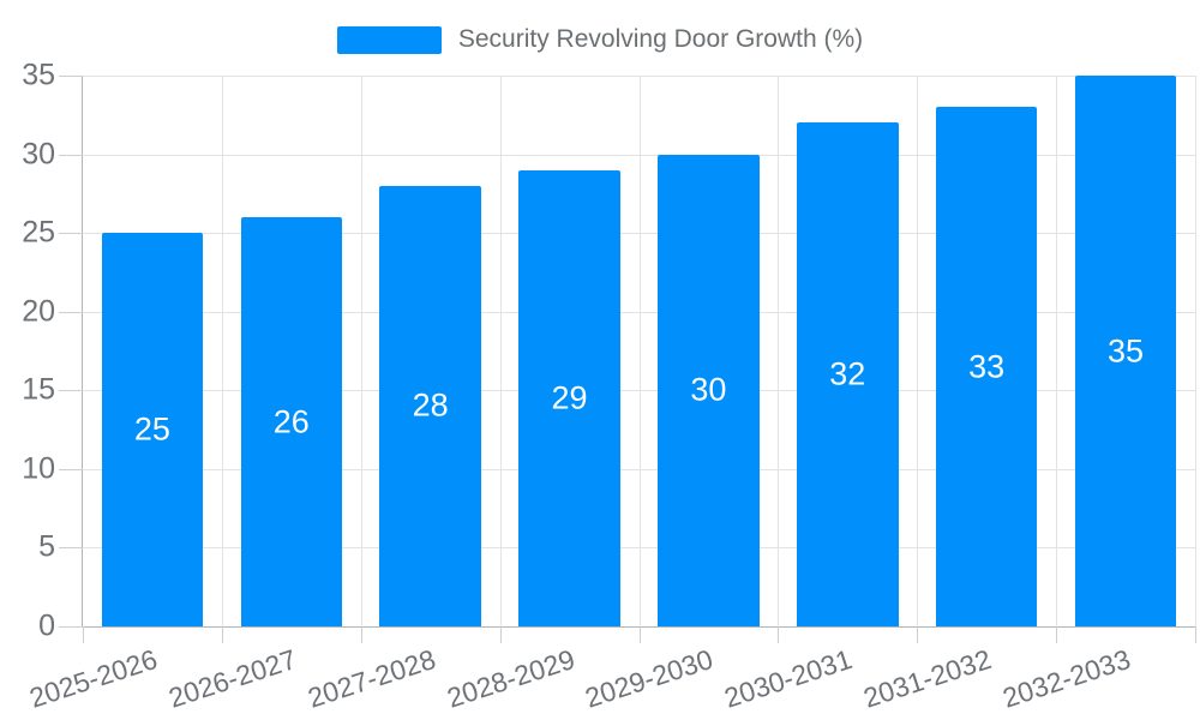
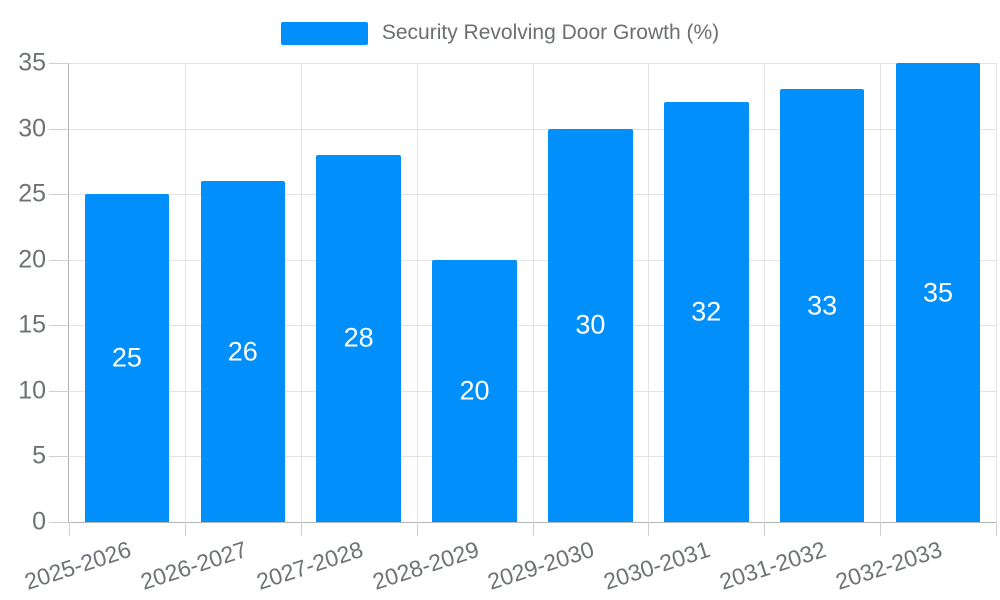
2028-2029: 29 -> 20
